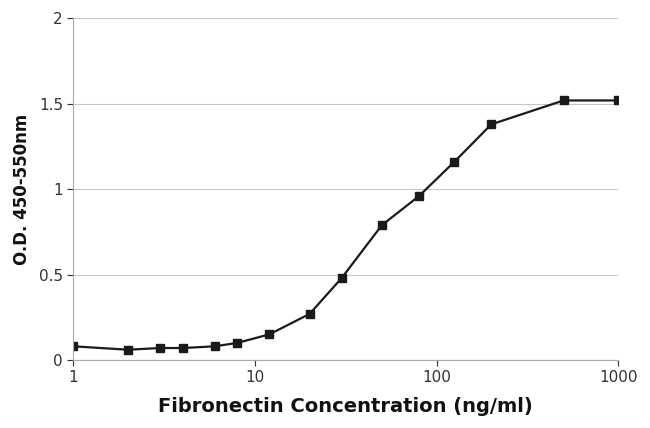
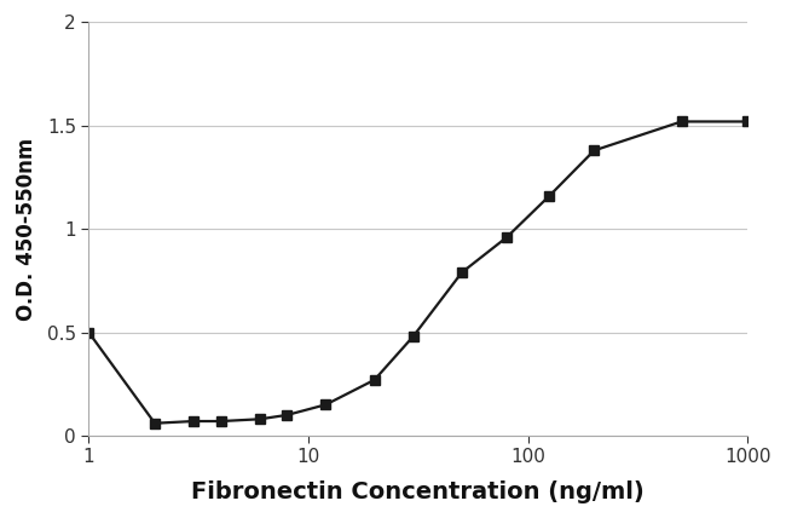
1: 0.08 -> 0.50
